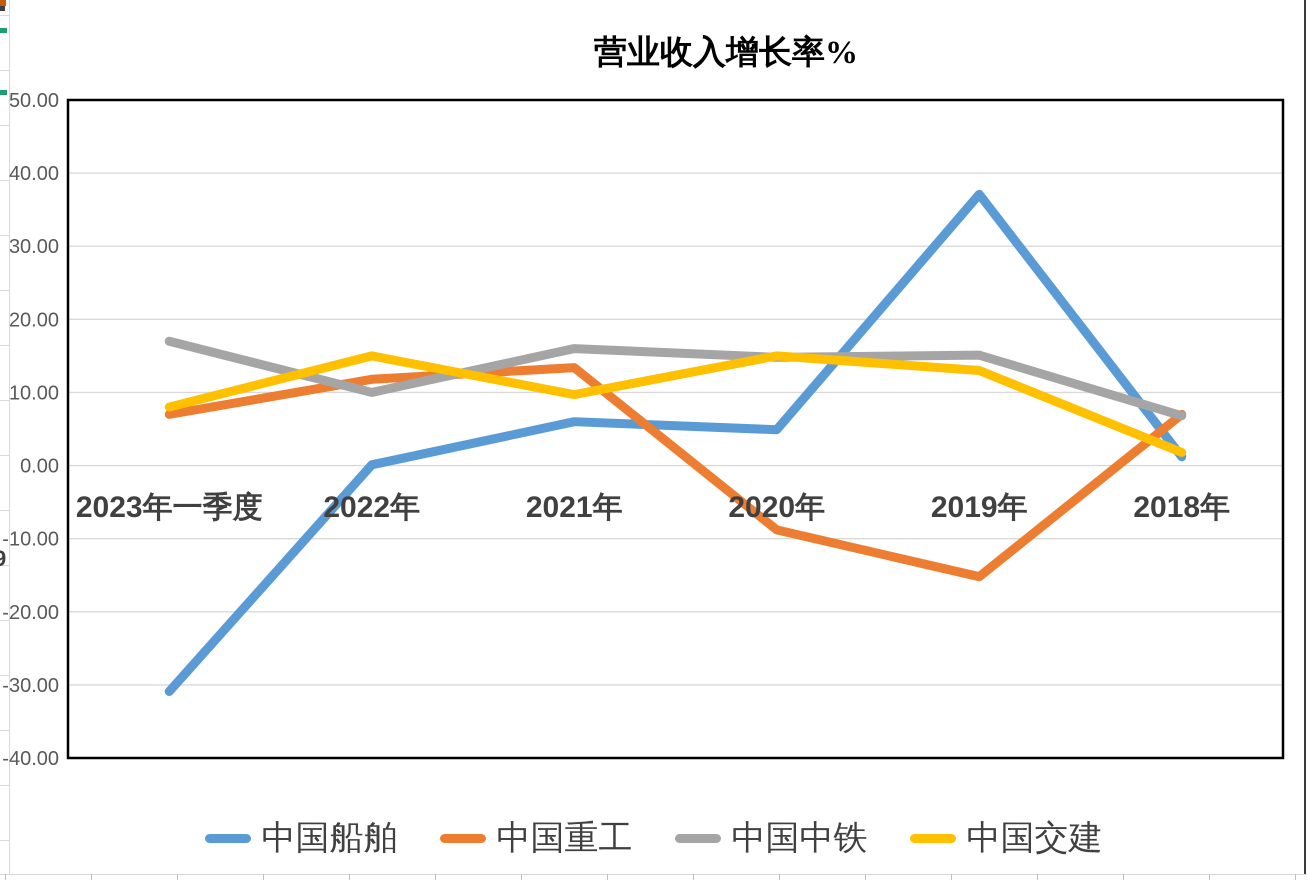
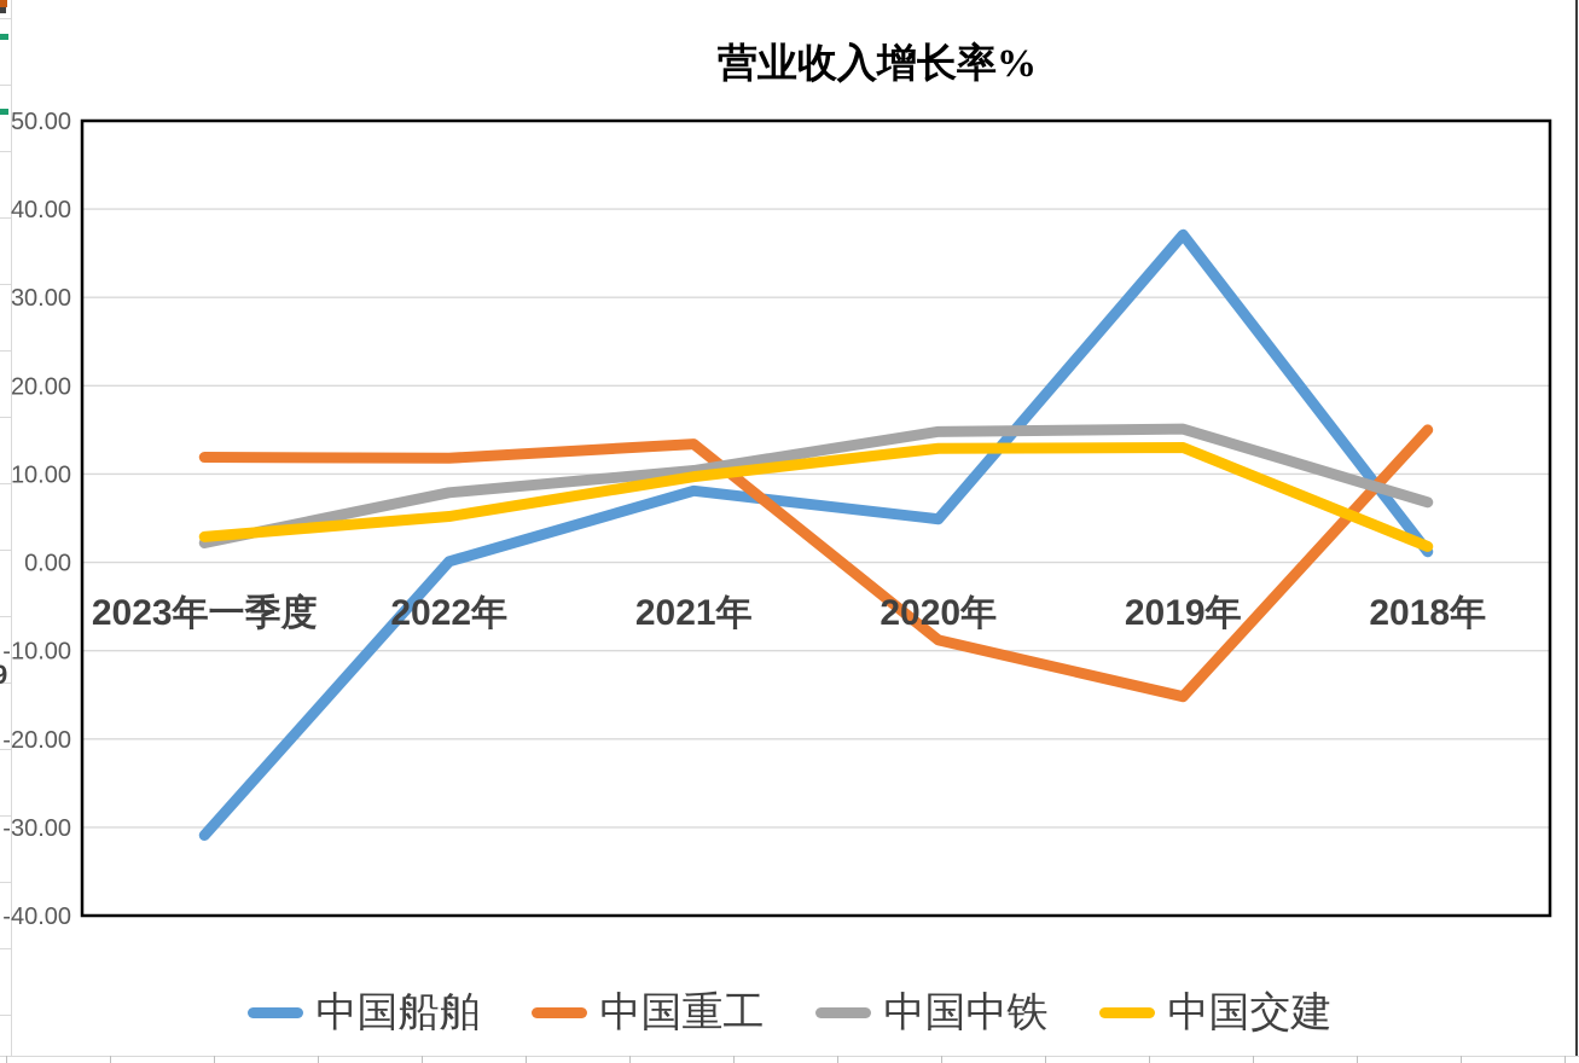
中国重工/2023年一季度: 7 -> 12
中国中铁/2023年一季度: 17 -> 2
中国交建/2023年一季度: 8 -> 3
中国中铁/2022年: 10 -> 8
中国交建/2022年: 15 -> 5
中国船舶/2021年: 6 -> 8
中国中铁/2021年: 16 -> 10
中国交建/2020年: 15 -> 13
中国重工/2018年: 7 -> 15
